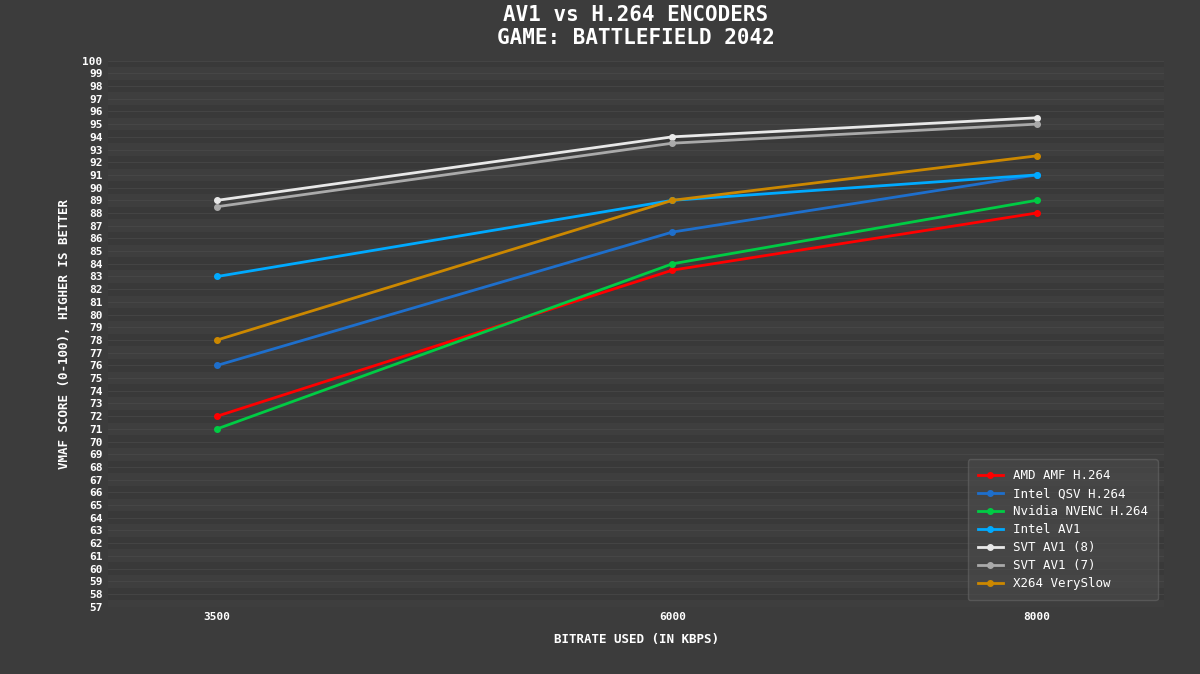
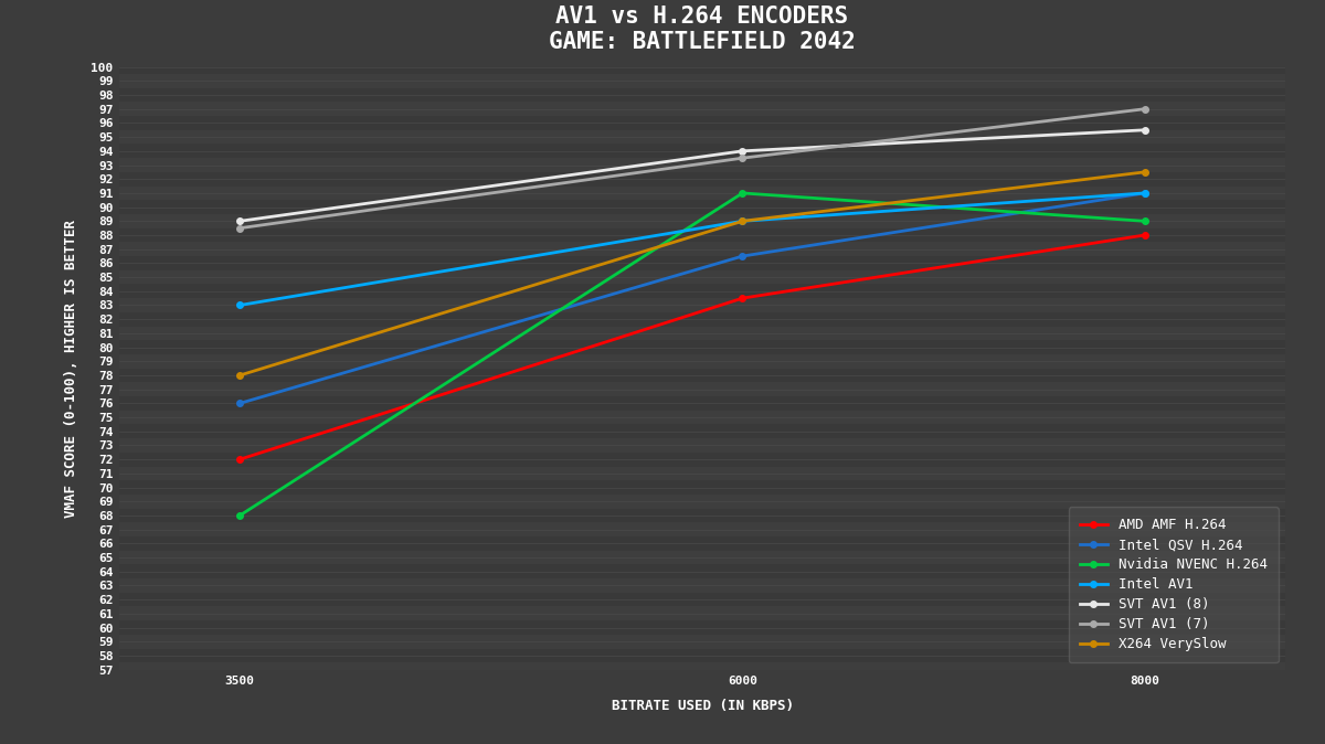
Nvidia NVENC H.264/3500: 71 -> 68
Nvidia NVENC H.264/6000: 84 -> 91
SVT AV1 (7)/8000: 95.0 -> 97.0
